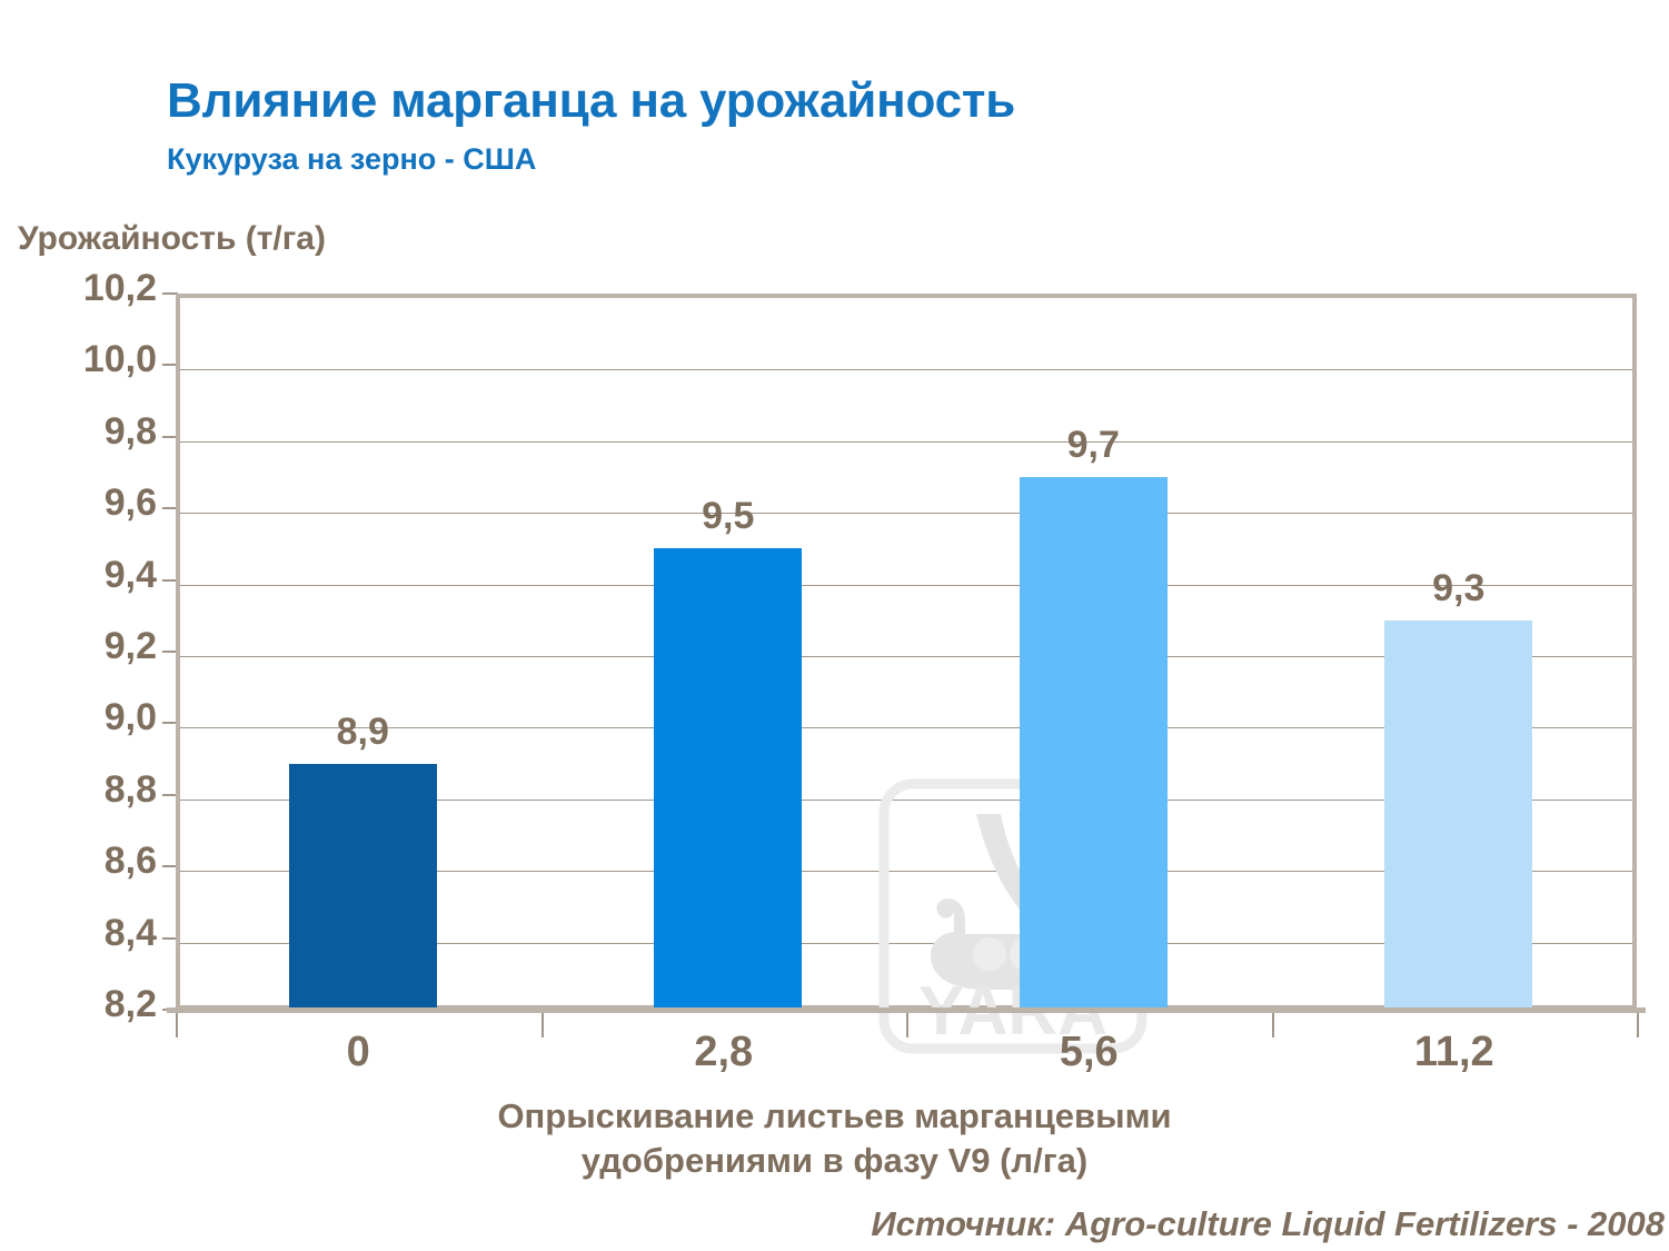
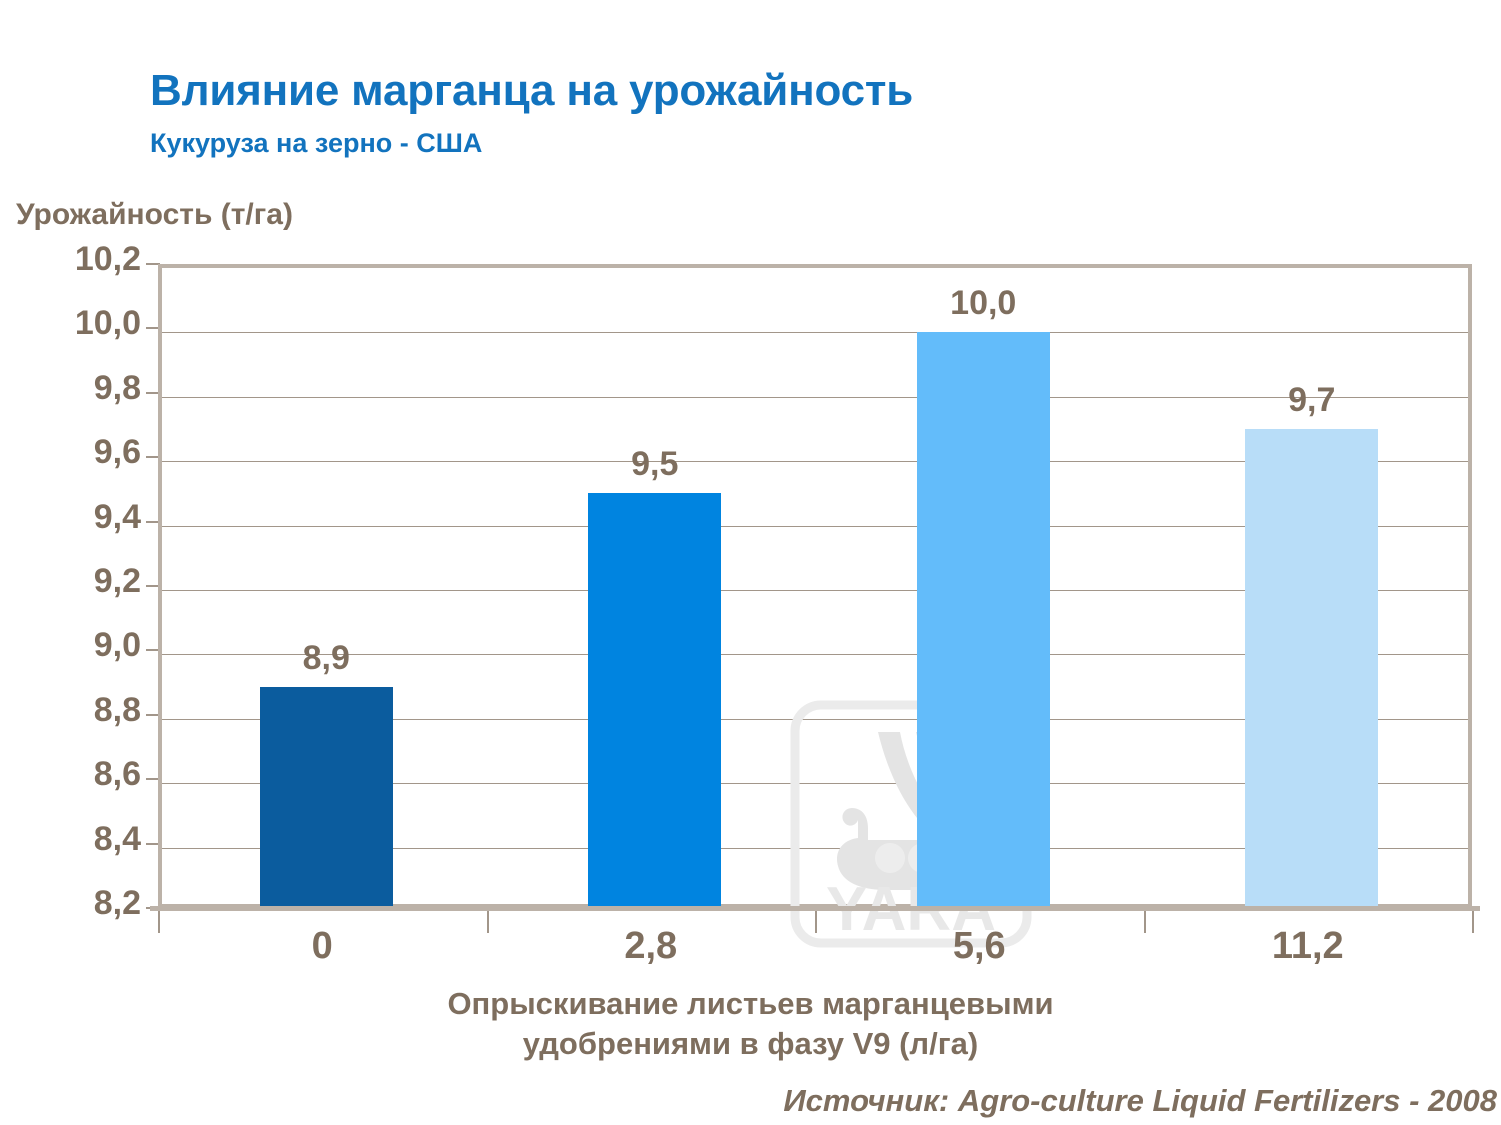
5,6: 9,7 -> 10,0
11,2: 9,3 -> 9,7
